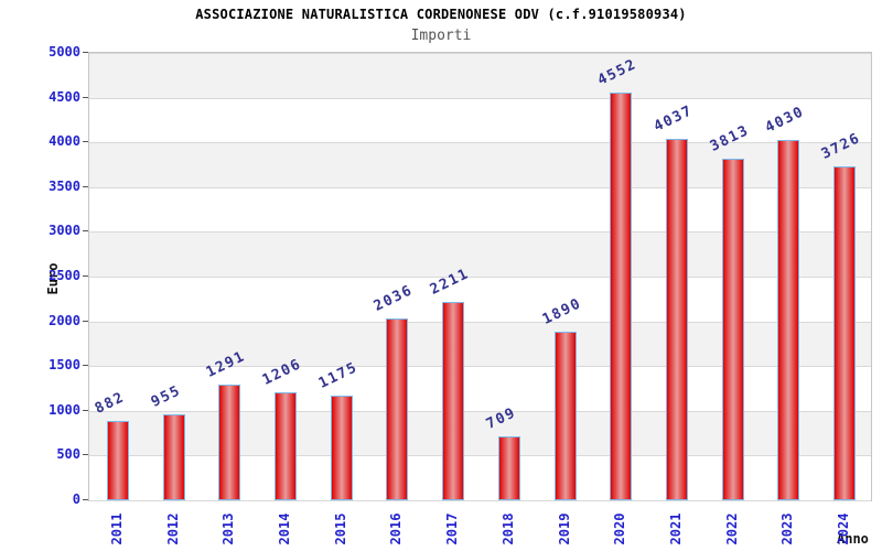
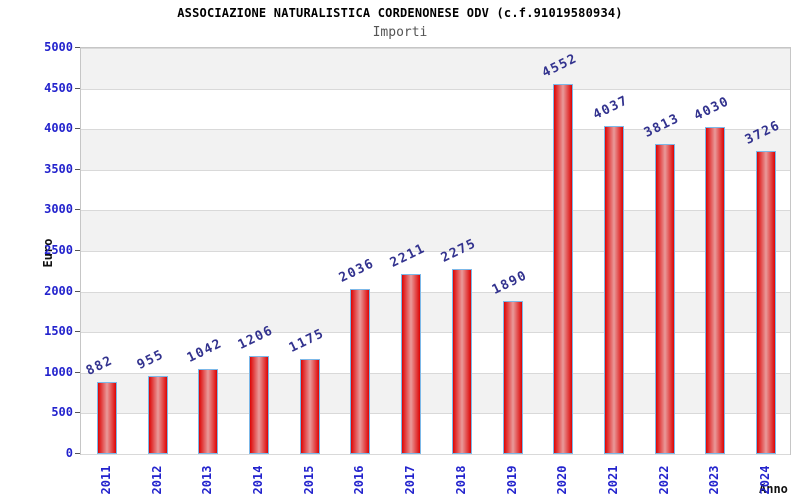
2013: 1291 -> 1042
2018: 709 -> 2275
